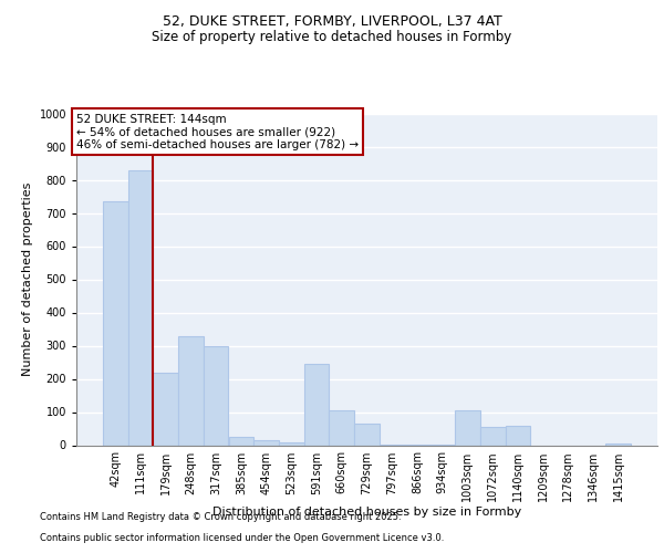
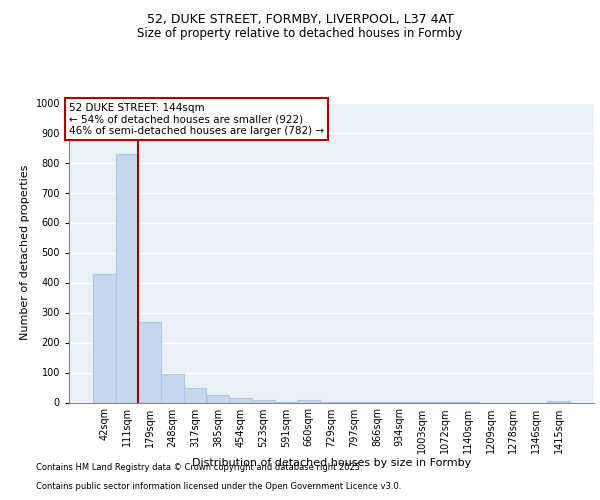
42sqm: 735 -> 430
179sqm: 220 -> 270
248sqm: 330 -> 95
317sqm: 300 -> 50
591sqm: 245 -> 2
660sqm: 105 -> 8
729sqm: 65 -> 2
1003sqm: 105 -> 2
1072sqm: 55 -> 2
1140sqm: 60 -> 2
